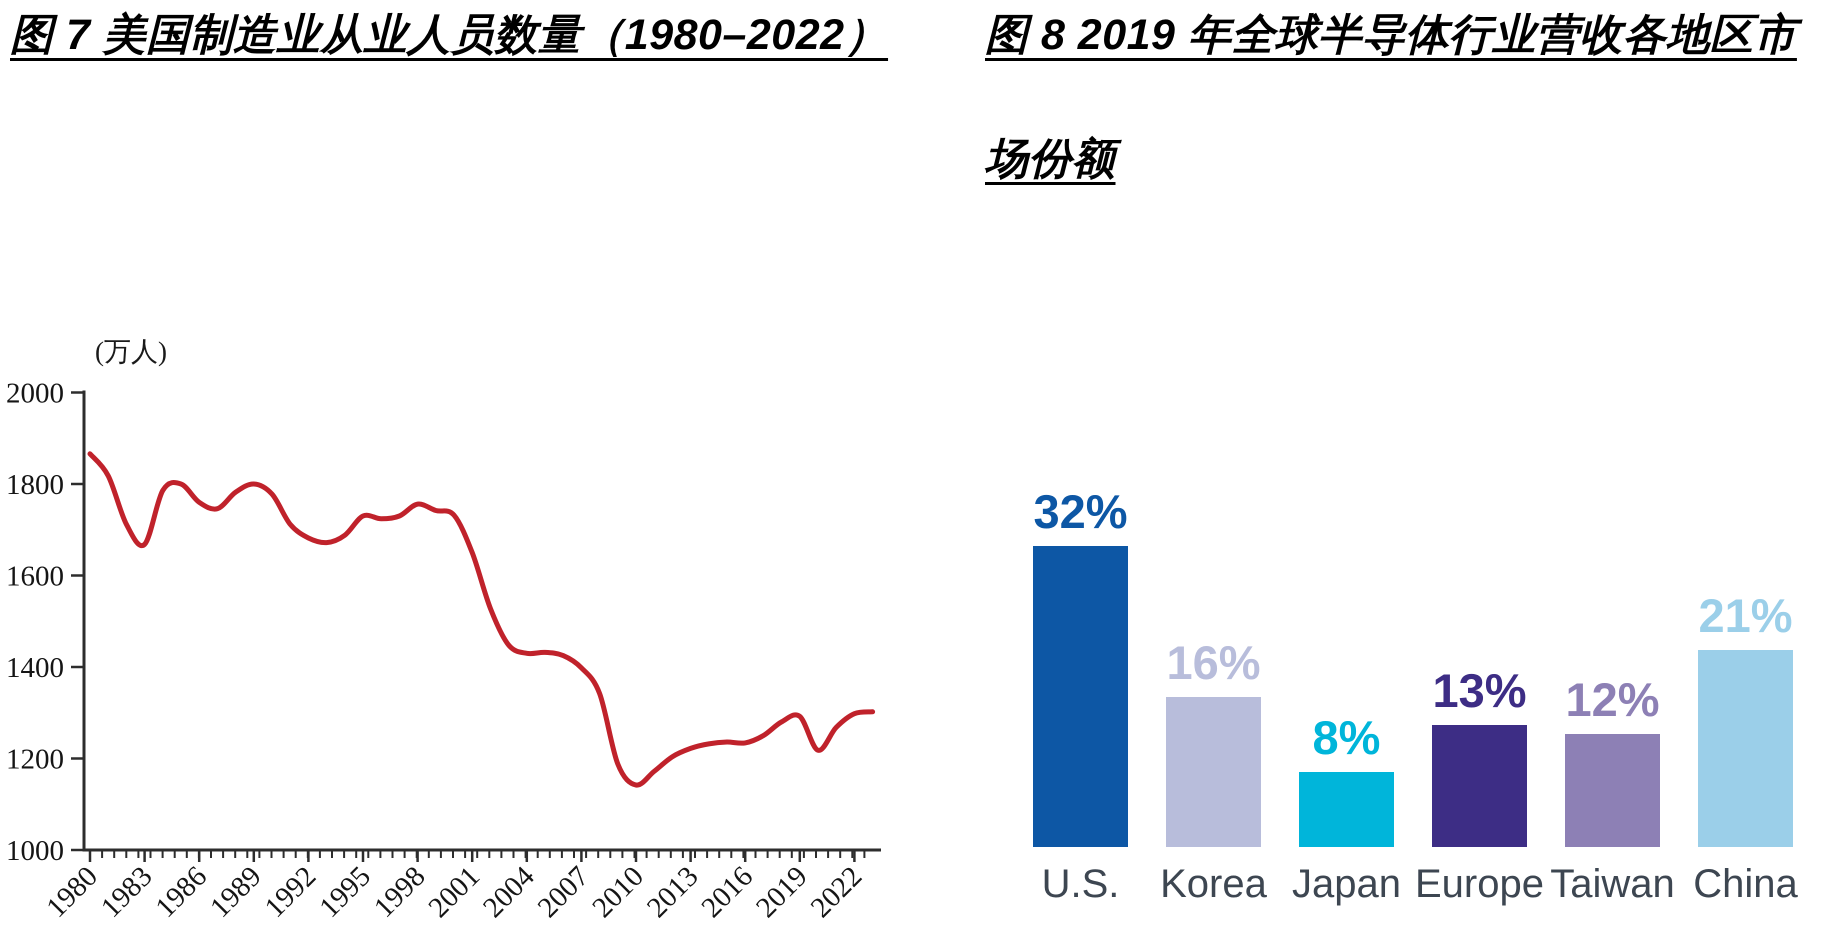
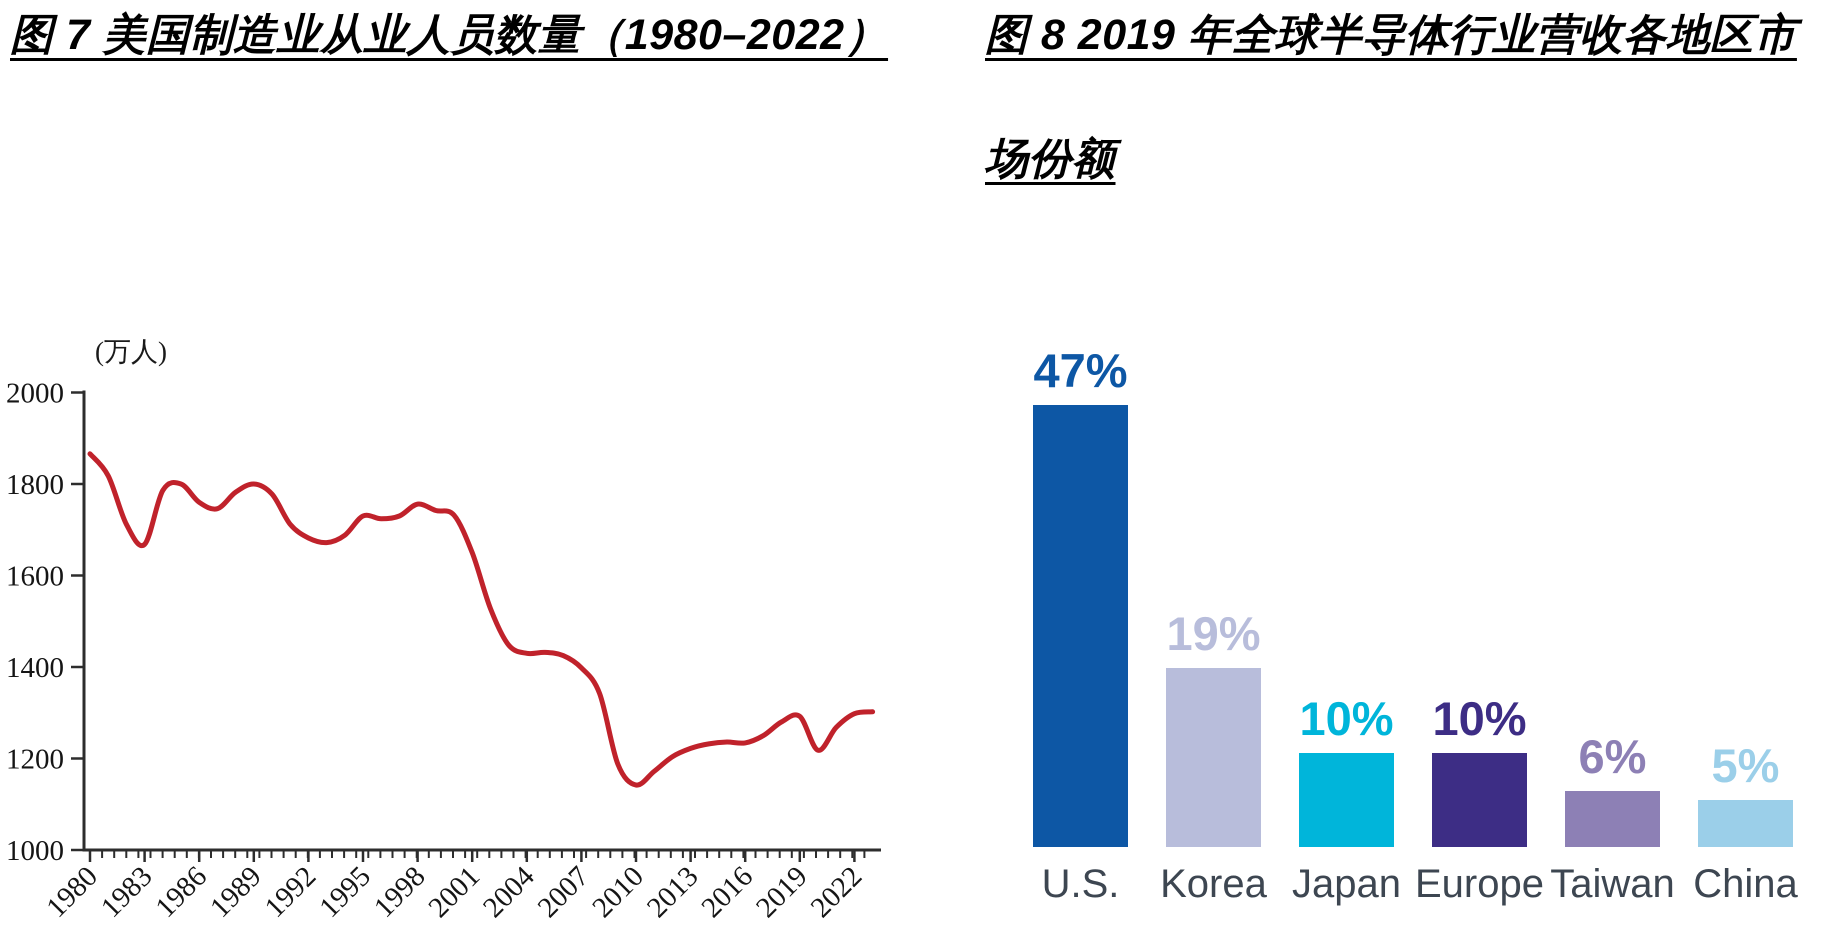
图 8 2019 年全球半导体行业营收各地区市场份额/U.S.: 32% -> 47%
图 8 2019 年全球半导体行业营收各地区市场份额/Korea: 16% -> 19%
图 8 2019 年全球半导体行业营收各地区市场份额/Japan: 8% -> 10%
图 8 2019 年全球半导体行业营收各地区市场份额/Europe: 13% -> 10%
图 8 2019 年全球半导体行业营收各地区市场份额/Taiwan: 12% -> 6%
图 8 2019 年全球半导体行业营收各地区市场份额/China: 21% -> 5%
